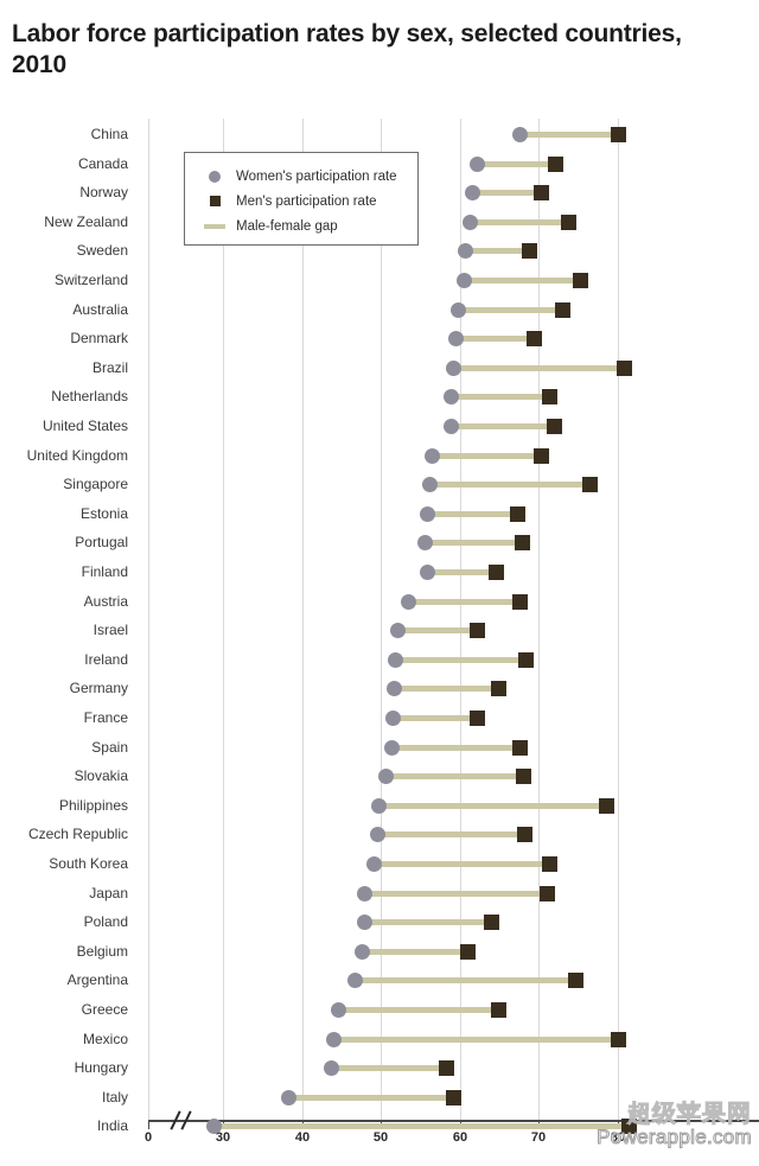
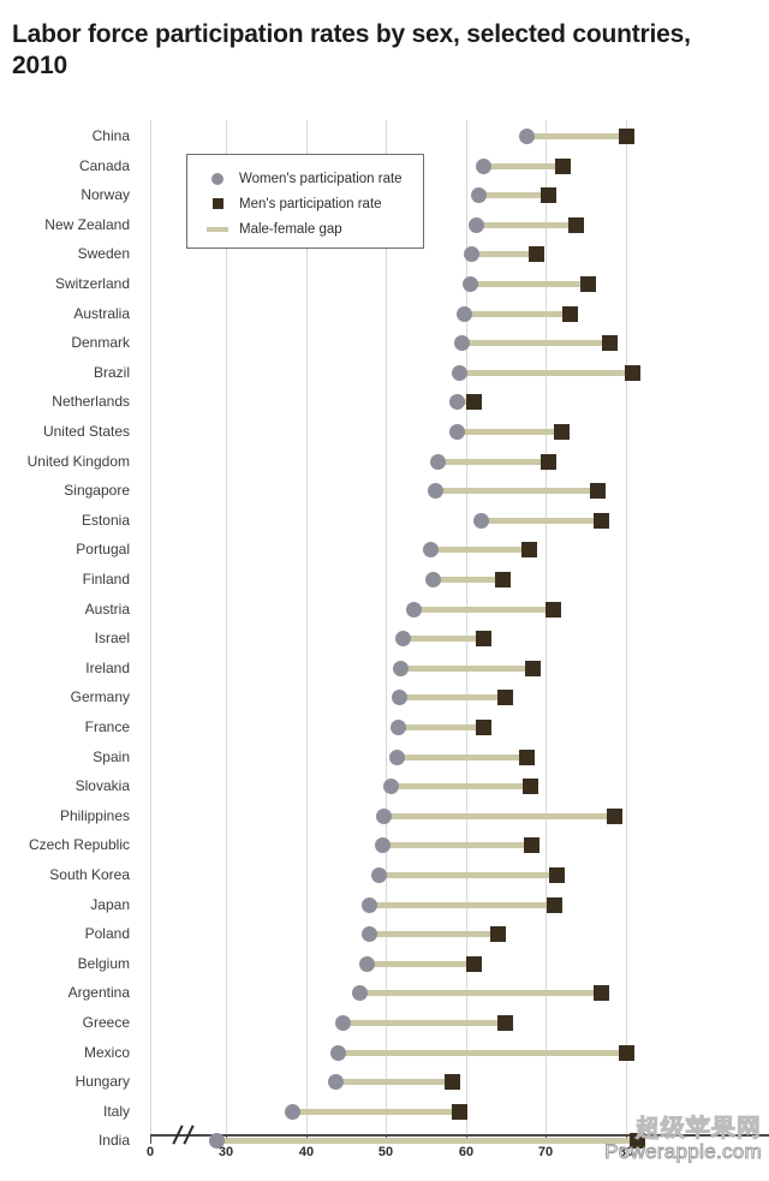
Men's participation rate/Denmark: 69 -> 78
Men's participation rate/Netherlands: 71 -> 61
Women's participation rate/Estonia: 56 -> 62
Men's participation rate/Estonia: 67 -> 77
Men's participation rate/Austria: 68 -> 71
Men's participation rate/Argentina: 75 -> 77
